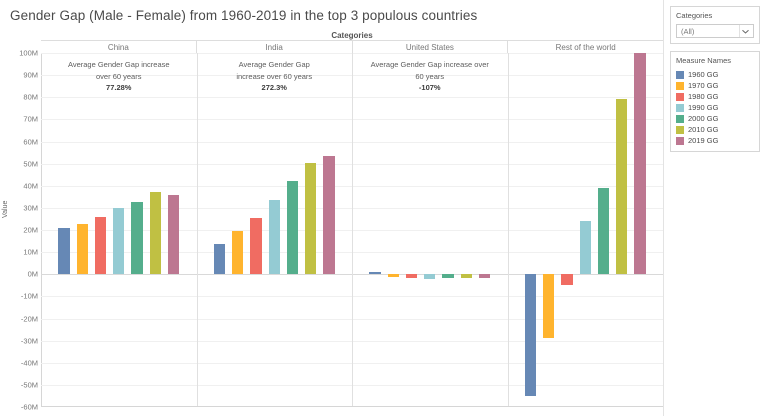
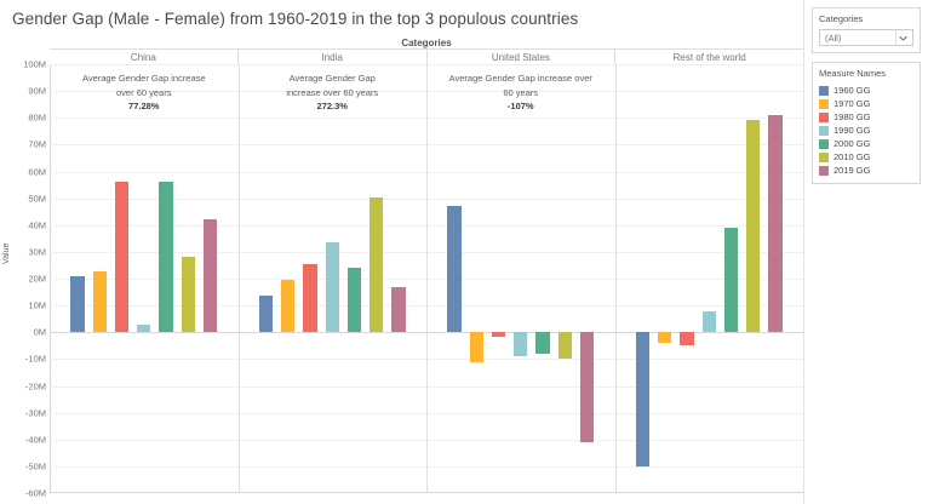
1980 GG/China: 26M -> 56M
1990 GG/China: 30M -> 3M
2000 GG/China: 32M -> 56M
2010 GG/China: 37M -> 28M
2019 GG/China: 36M -> 42M
2000 GG/India: 42M -> 24M
2019 GG/India: 54M -> 17M
1960 GG/United States: 1M -> 47M
1970 GG/United States: -1M -> -11M
1990 GG/United States: -2M -> -9M
2000 GG/United States: -2M -> -8M
2010 GG/United States: -2M -> -10M
2019 GG/United States: -2M -> -41M
1960 GG/Rest of the world: -55M -> -50M
1970 GG/Rest of the world: -29M -> -4M
1990 GG/Rest of the world: 24M -> 8M
2019 GG/Rest of the world: 100M -> 81M
